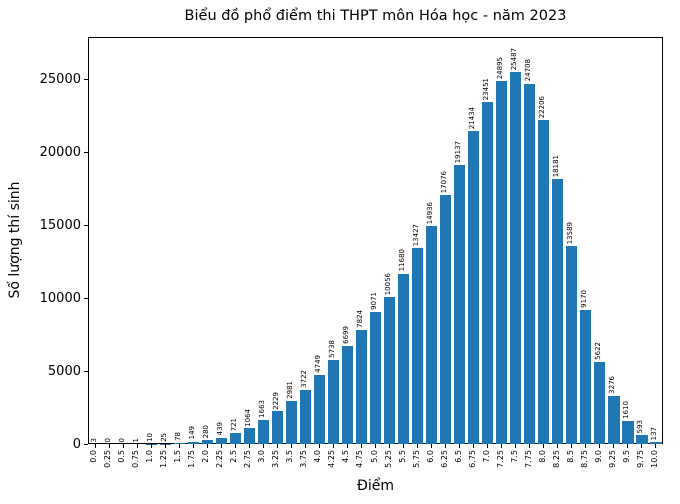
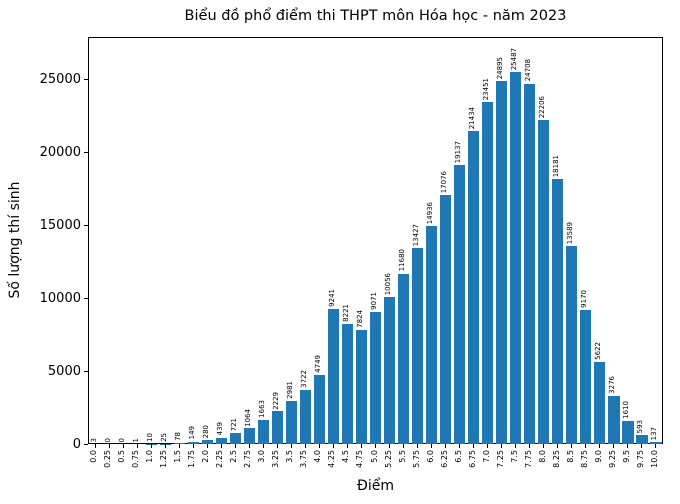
4.25: 5738 -> 9241
4.5: 6699 -> 8221
